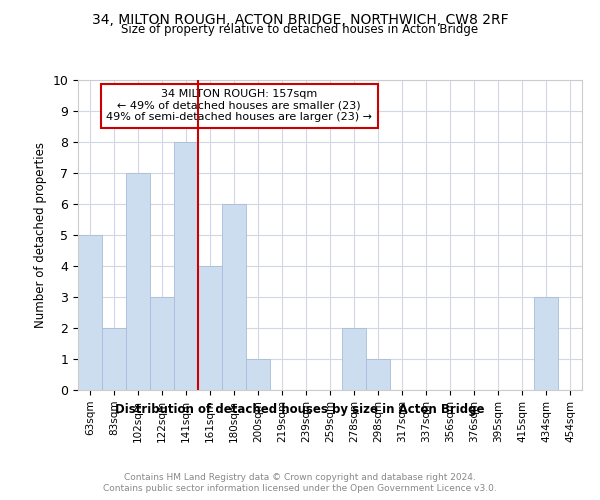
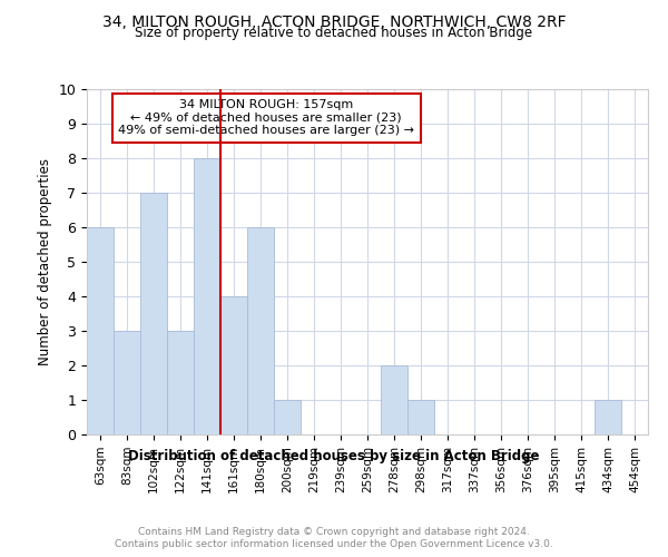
63sqm: 5 -> 6
83sqm: 2 -> 3
434sqm: 3 -> 1
